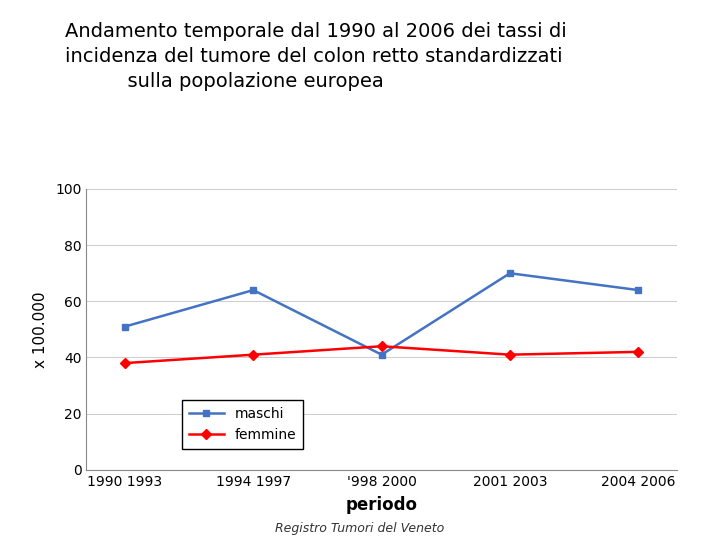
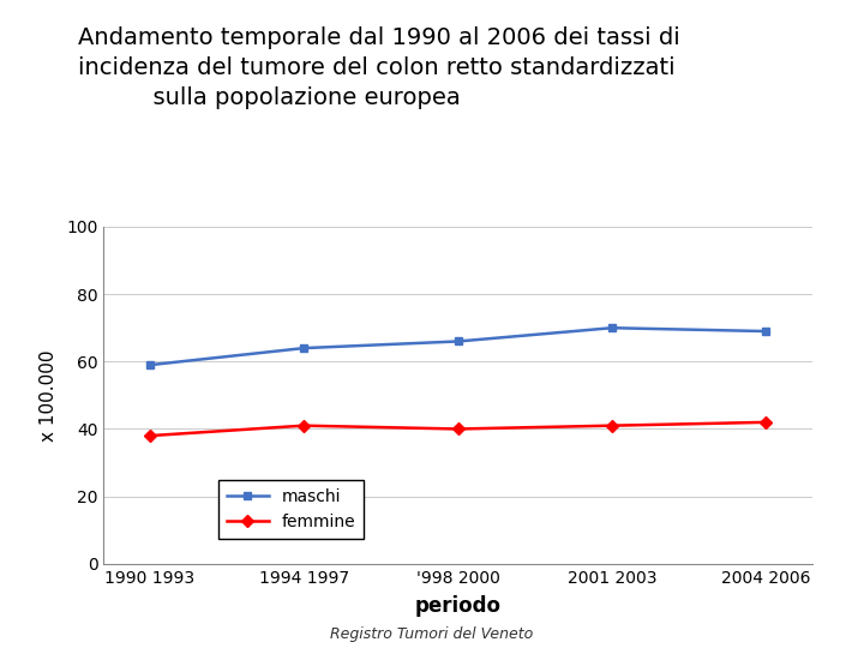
maschi/1990 1993: 51 -> 59
maschi/'998 2000: 41 -> 66
femmine/'998 2000: 44 -> 40
maschi/2004 2006: 64 -> 69
